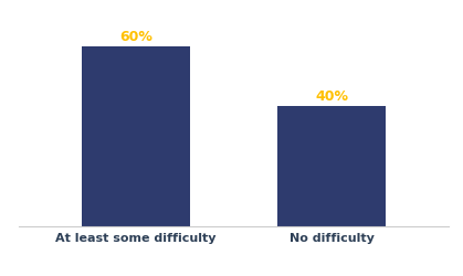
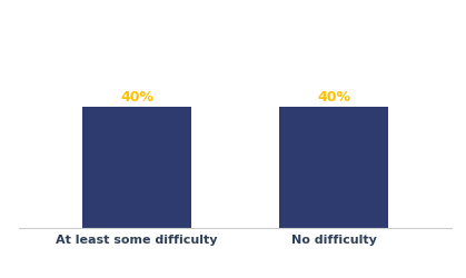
At least some difficulty: 60% -> 40%
